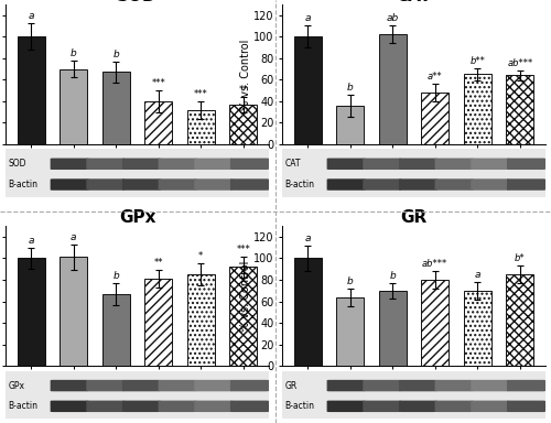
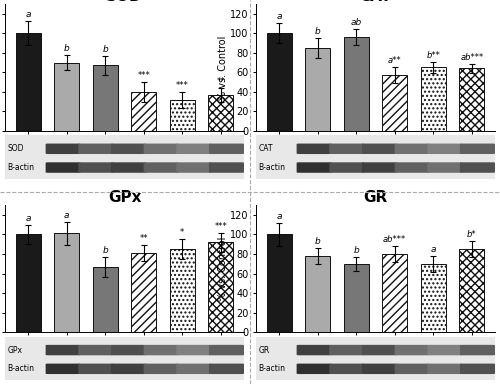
CAT/G: 36 -> 85
CAT/GS: 102 -> 96
CAT/HC: 48 -> 57
GR/G: 64 -> 78
